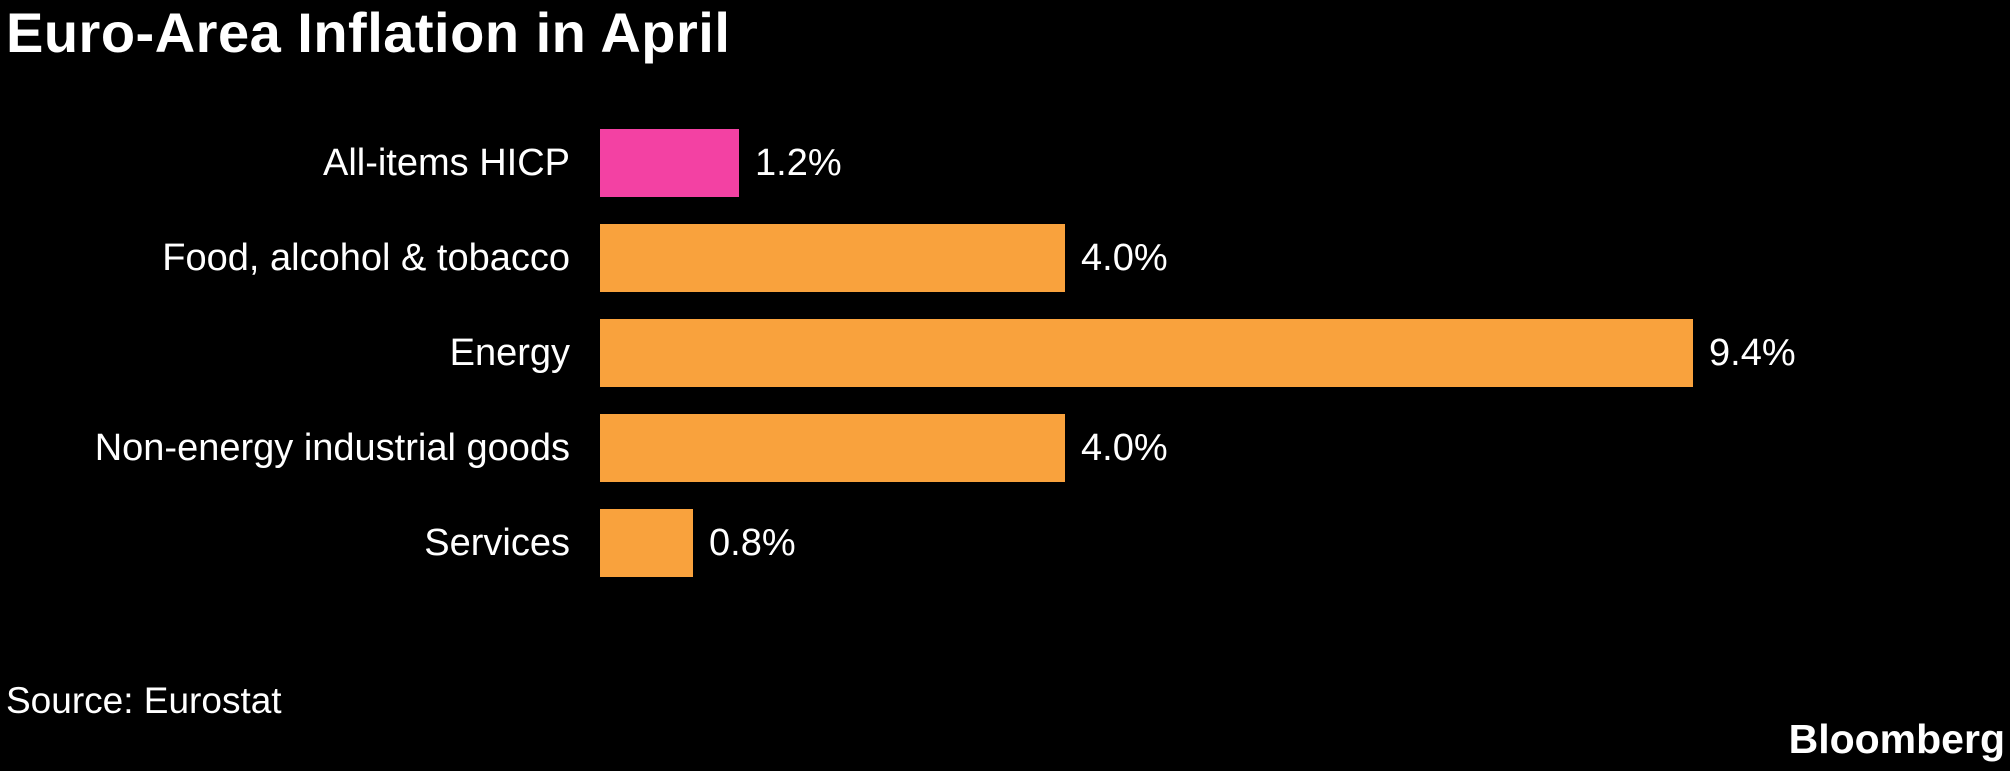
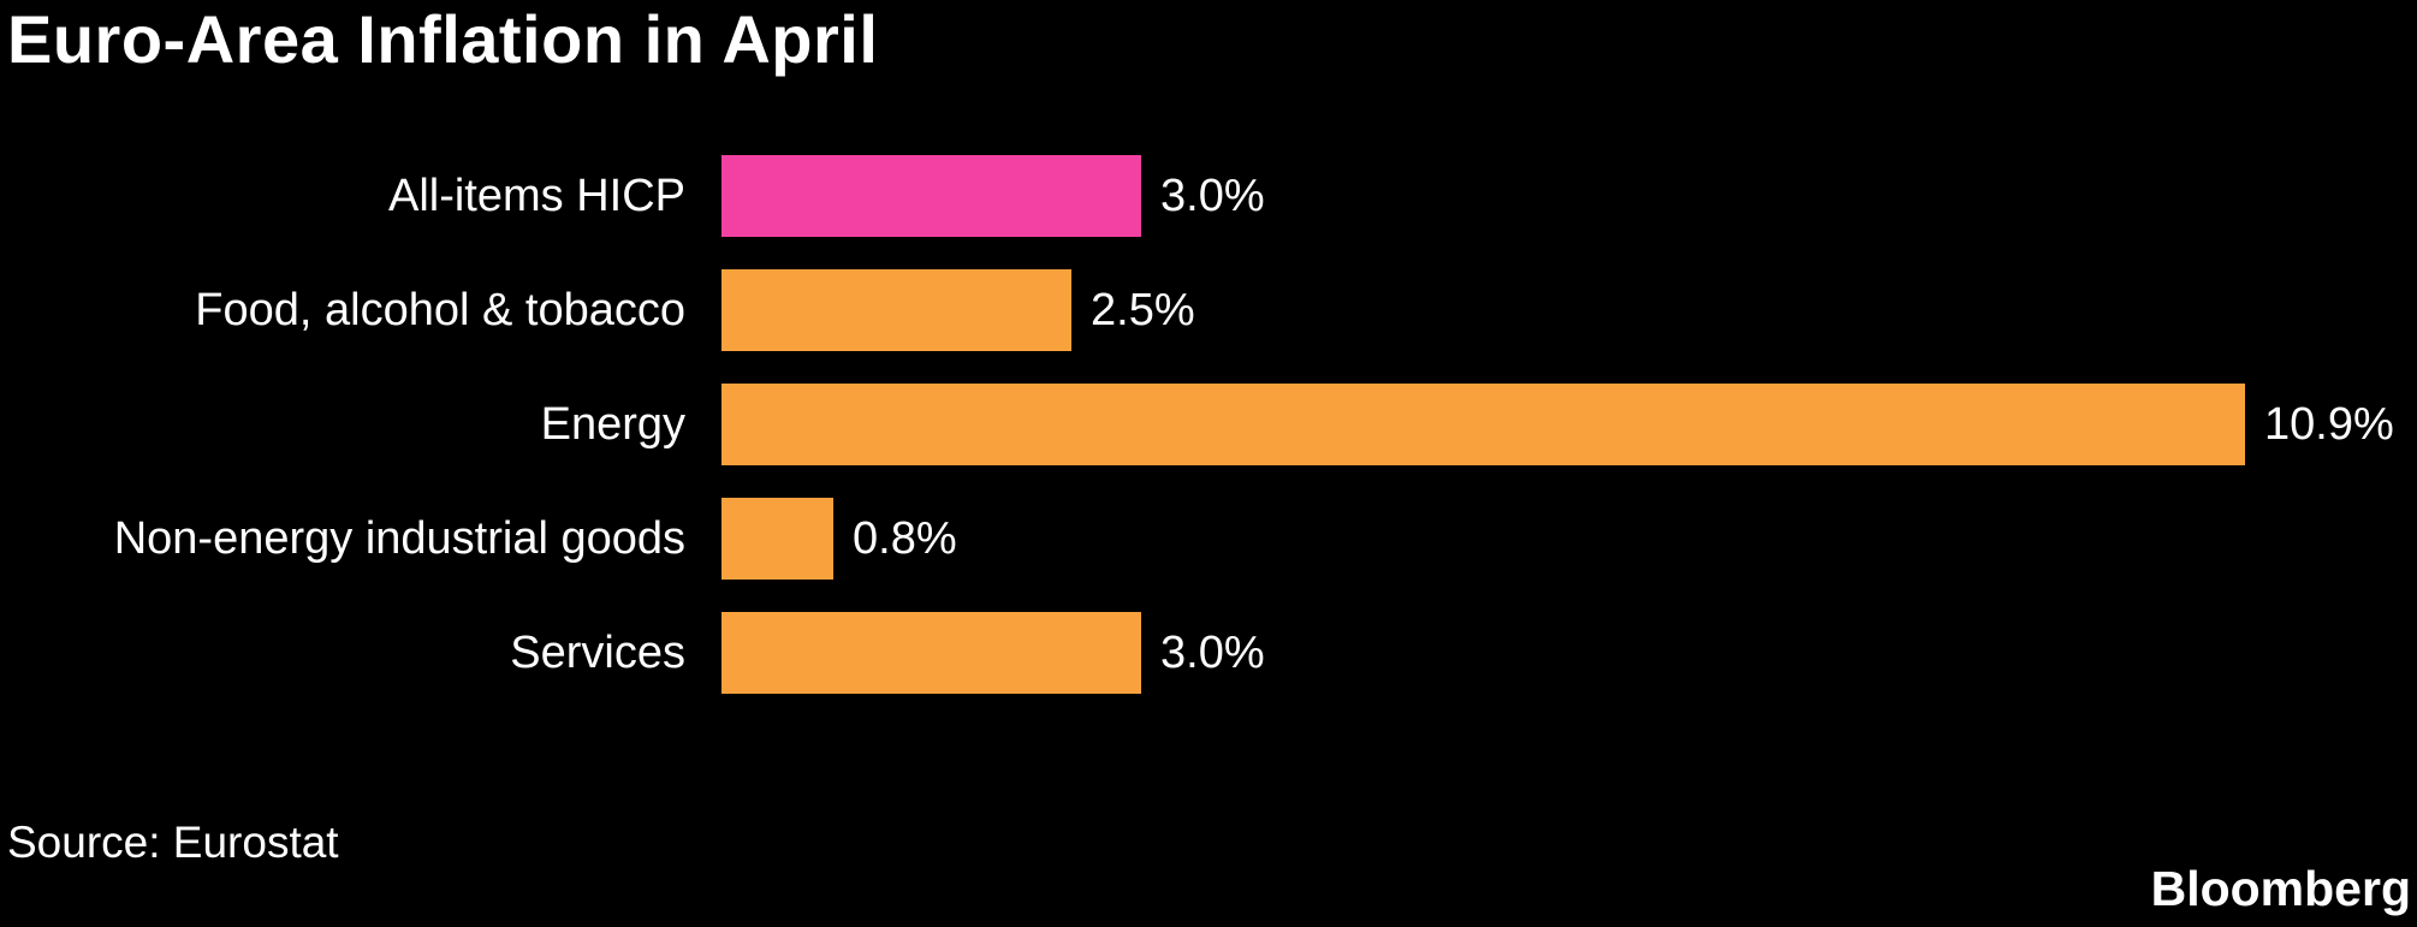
All-items HICP: 1.2% -> 3.0%
Food, alcohol & tobacco: 4.0% -> 2.5%
Energy: 9.4% -> 10.9%
Non-energy industrial goods: 4.0% -> 0.8%
Services: 0.8% -> 3.0%
